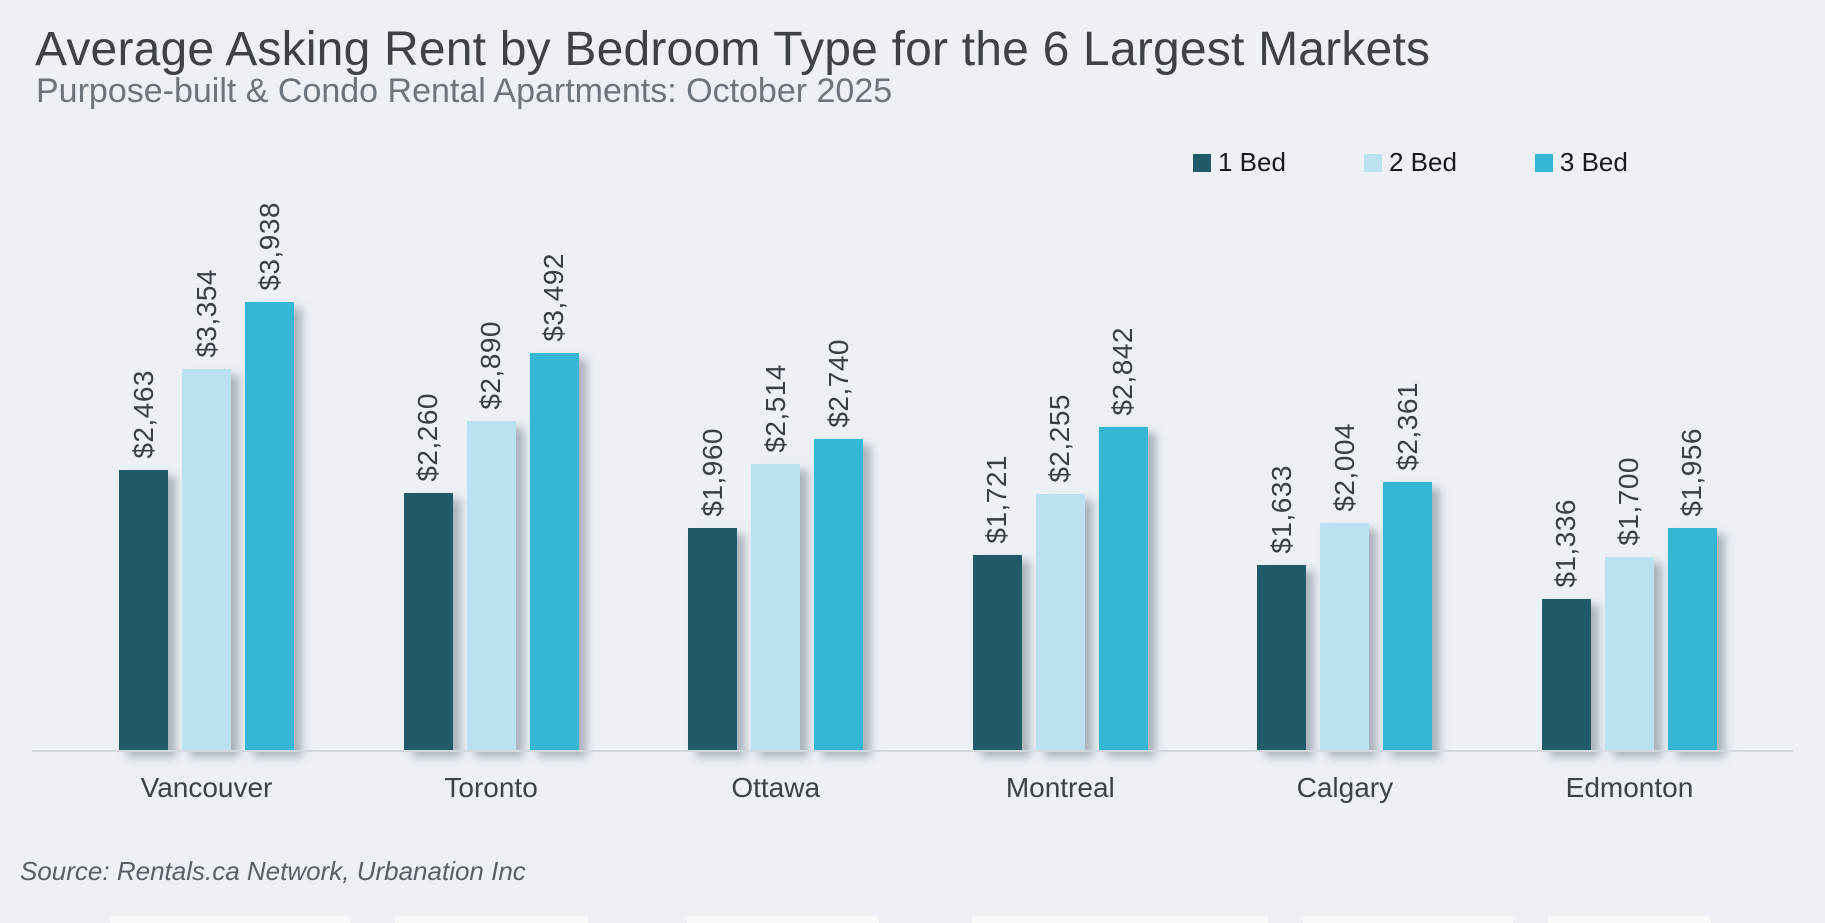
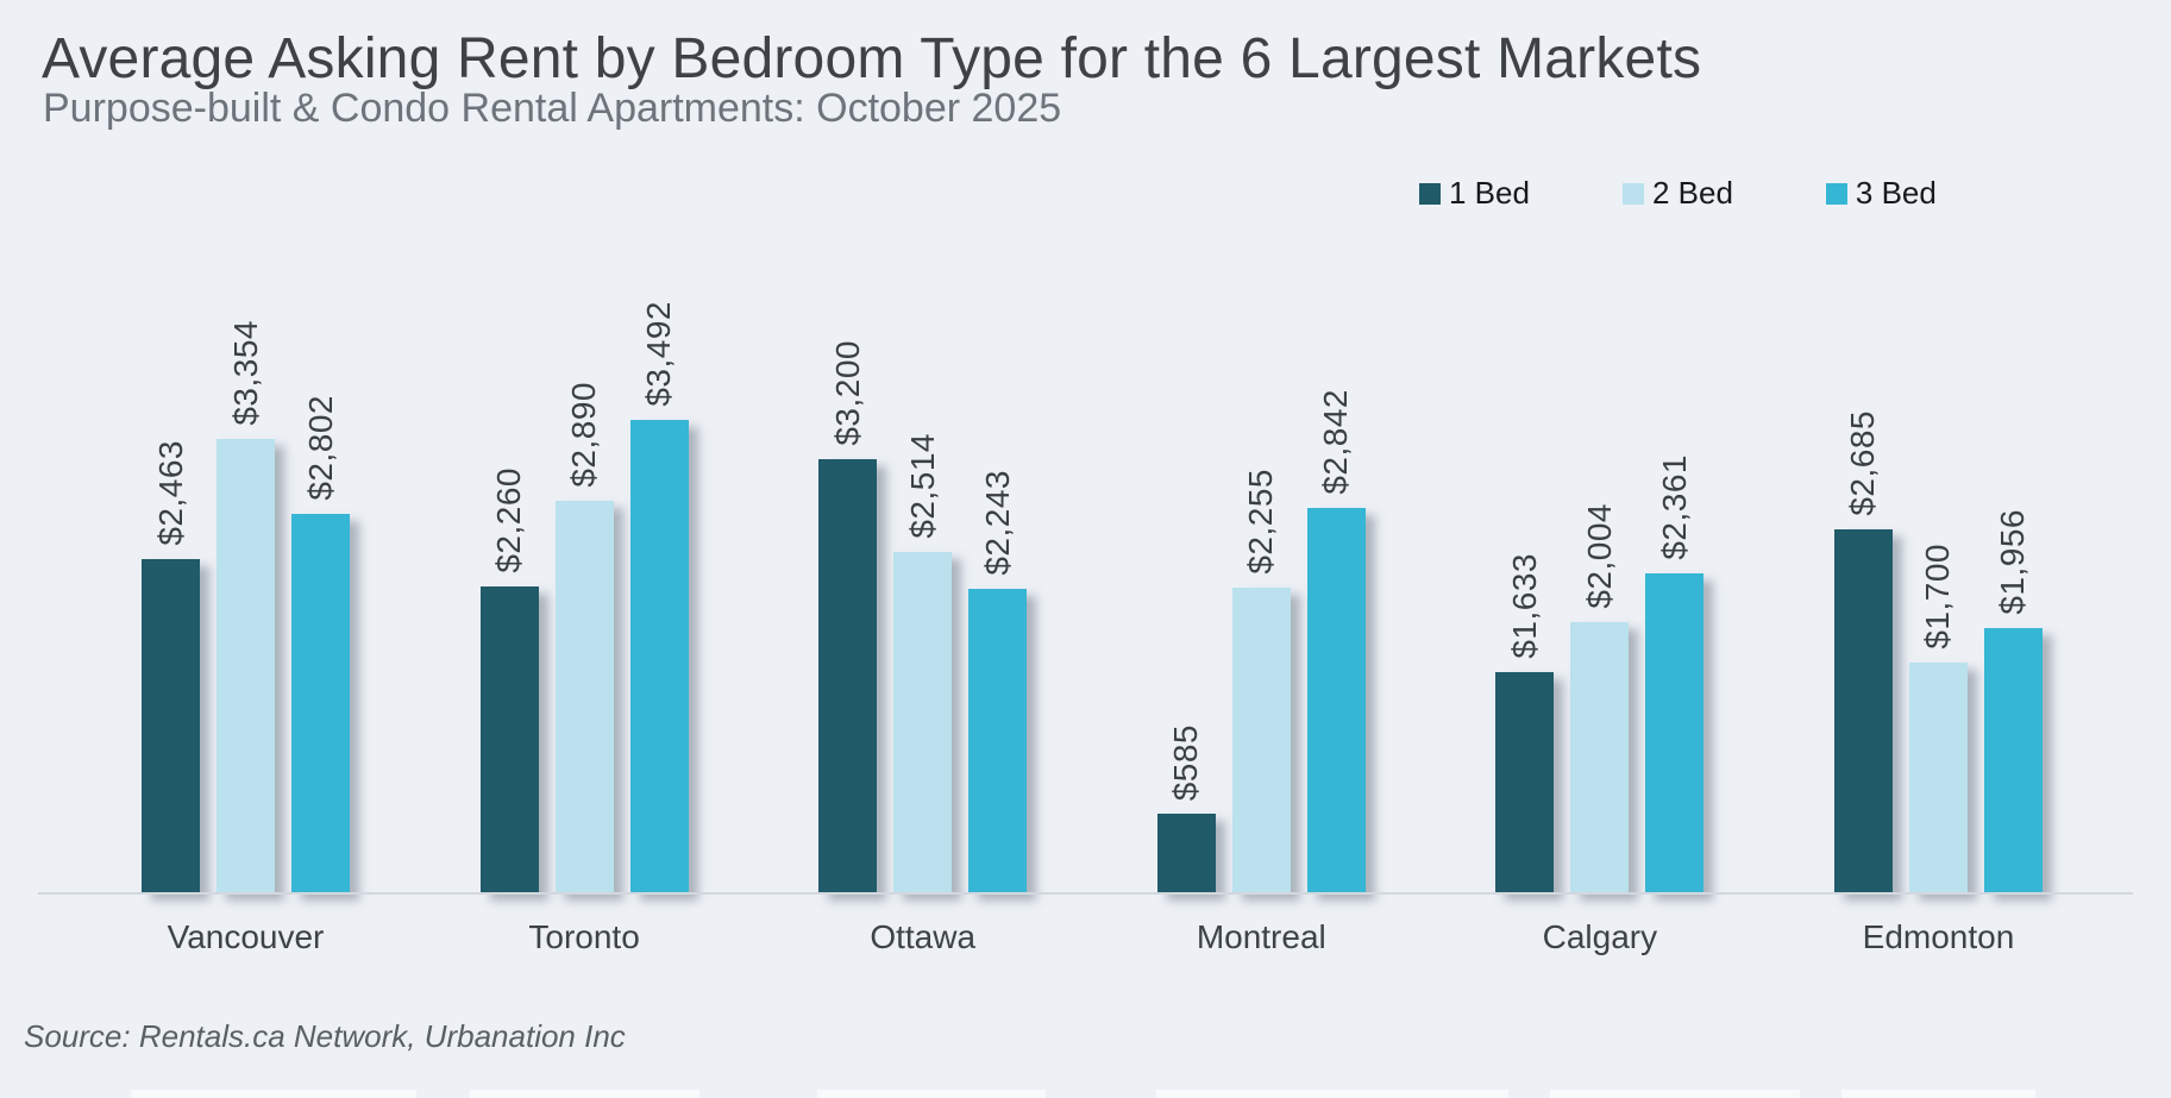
3 Bed/Vancouver: $3,938 -> $2,802
1 Bed/Ottawa: $1,960 -> $3,200
3 Bed/Ottawa: $2,740 -> $2,243
1 Bed/Montreal: $1,721 -> $585
1 Bed/Edmonton: $1,336 -> $2,685
